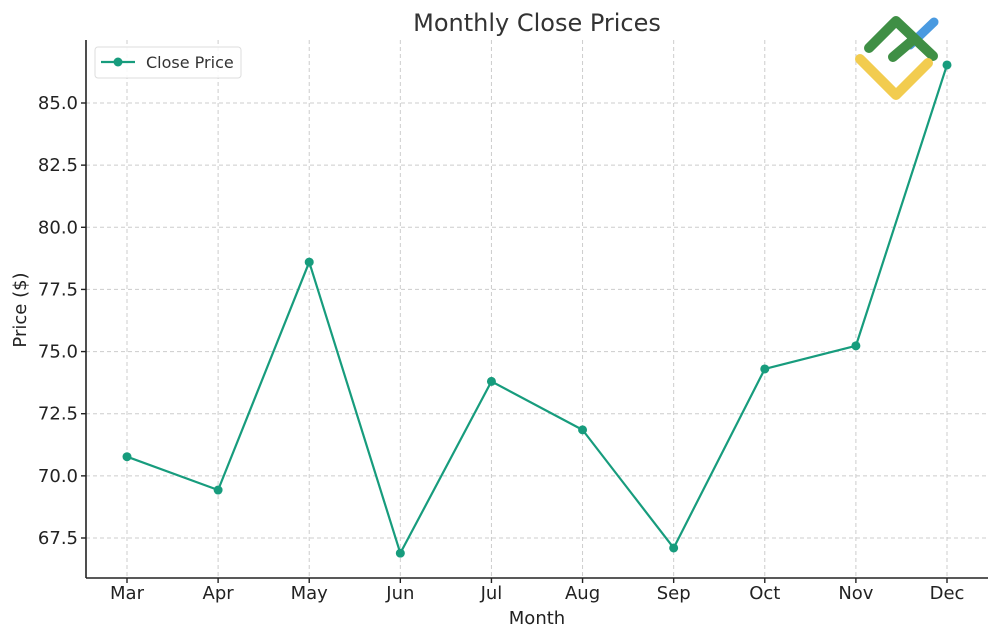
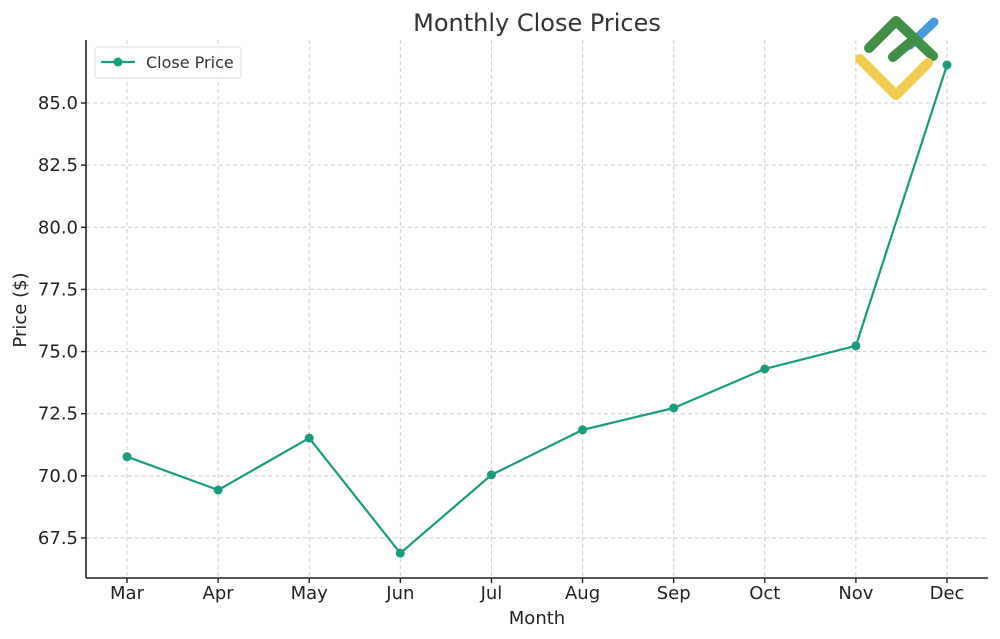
May: 78.6 -> 71.5
Jul: 73.8 -> 70.0
Sep: 67.1 -> 72.7
